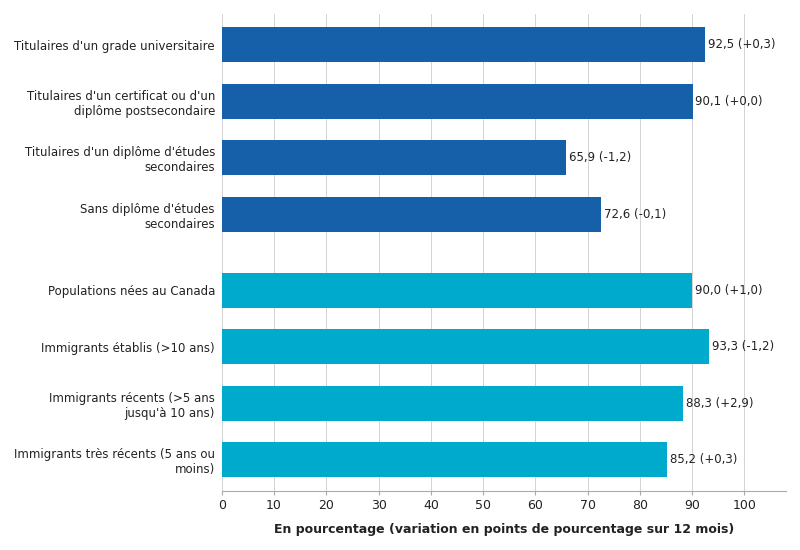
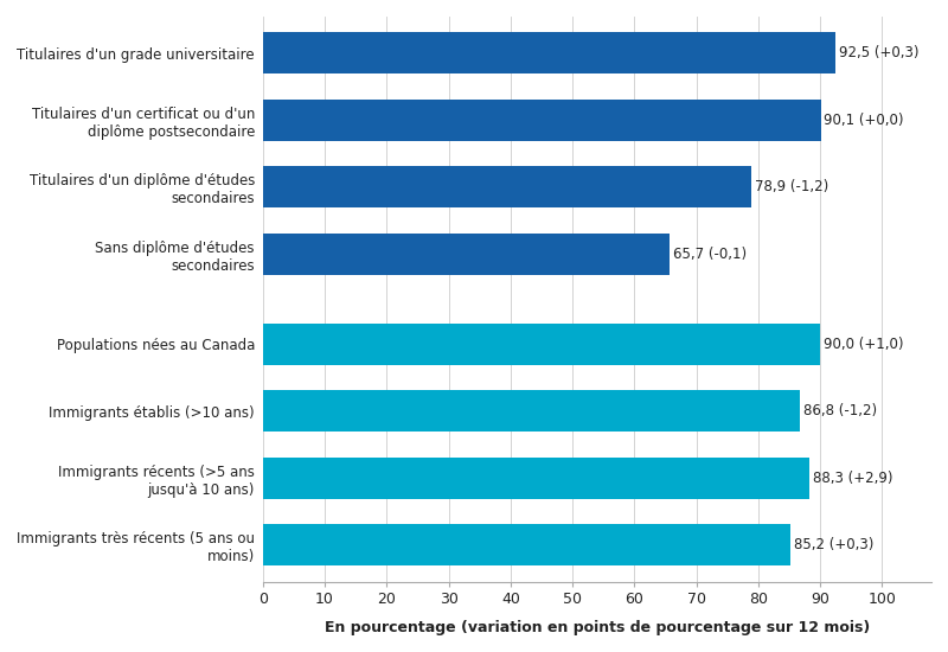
Titulaires d'un diplôme d'études secondaires: 65,9 -> 78,9
Sans diplôme d'études secondaires: 72,6 -> 65,7
Immigrants établis (>10 ans): 93,3 -> 86,8
